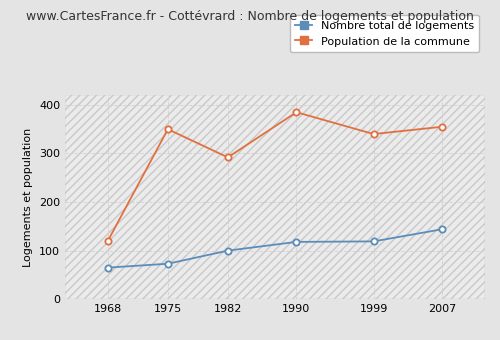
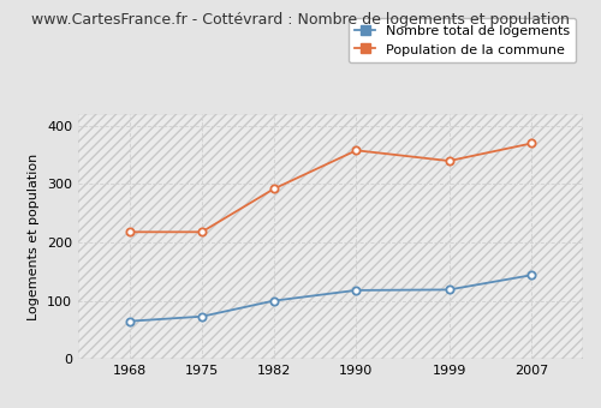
Population de la commune/1968: 120 -> 218
Population de la commune/1975: 350 -> 218
Population de la commune/1990: 385 -> 358
Population de la commune/2007: 355 -> 370
